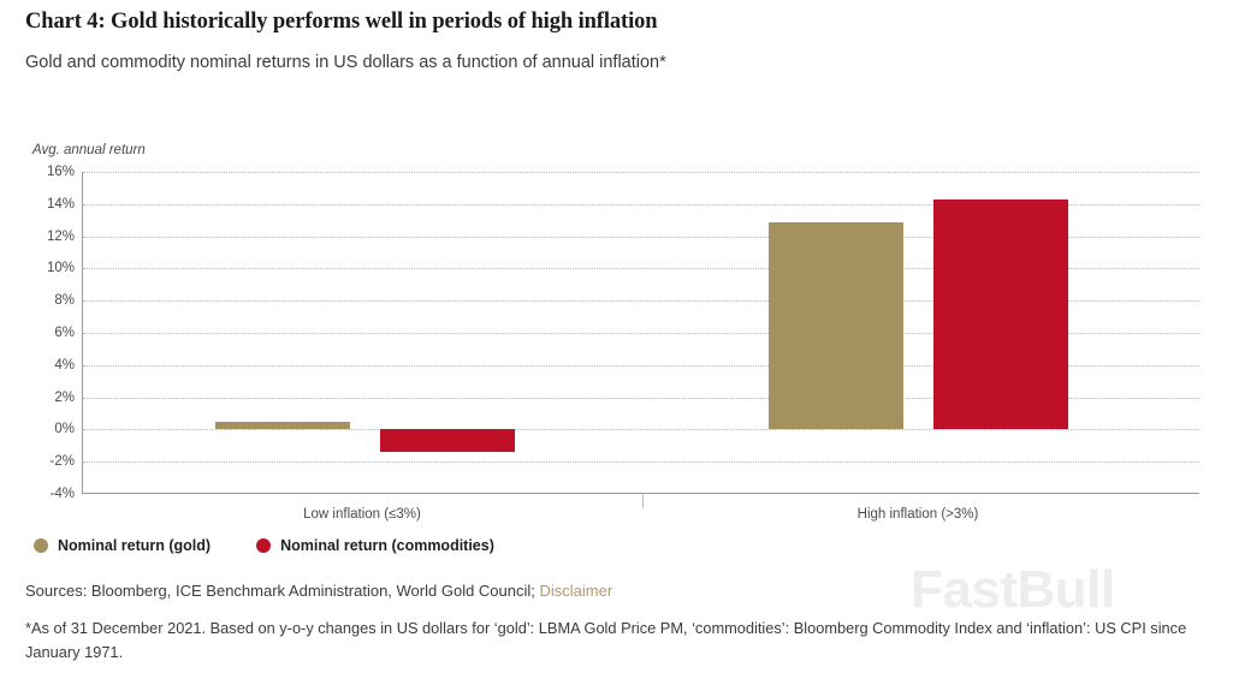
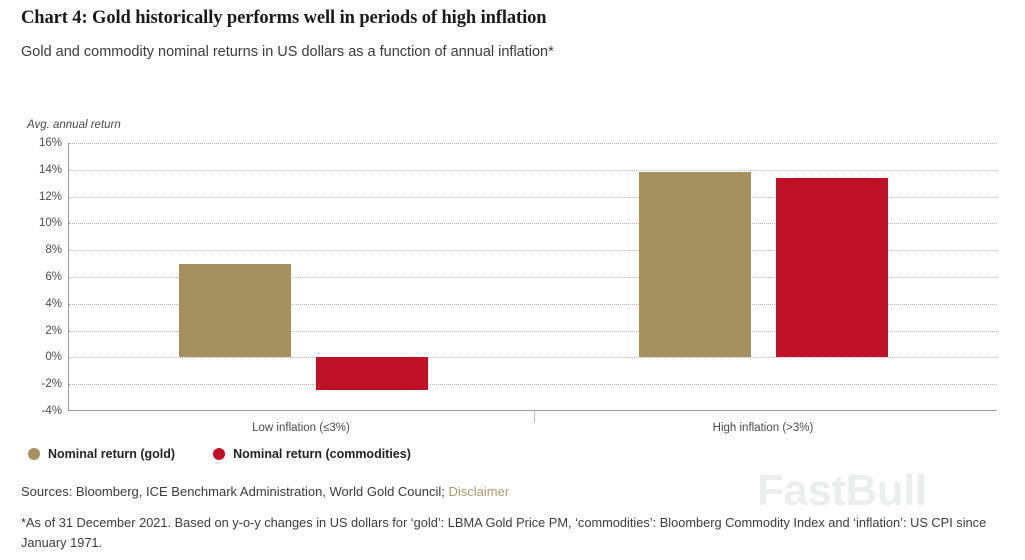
Nominal return (gold)/Low inflation (≤3%): 0.5% -> 7.0%
Nominal return (commodities)/Low inflation (≤3%): -1.4% -> -2.4%
Nominal return (gold)/High inflation (>3%): 12.9% -> 13.8%
Nominal return (commodities)/High inflation (>3%): 14.3% -> 13.4%
